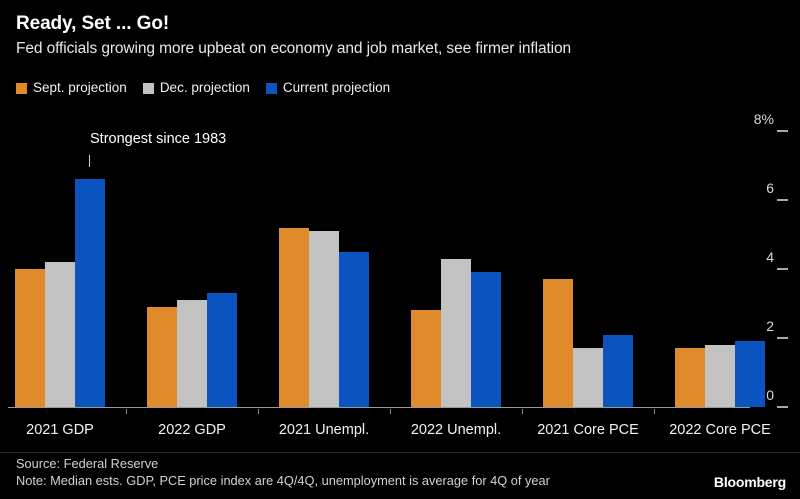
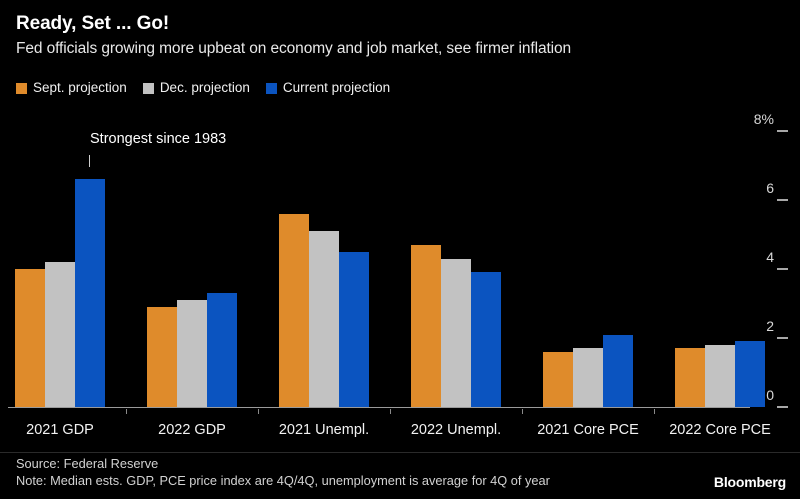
Sept. projection/2021 Unempl.: 5.2% -> 5.6%
Sept. projection/2022 Unempl.: 2.8% -> 4.7%
Sept. projection/2021 Core PCE: 3.7% -> 1.6%
